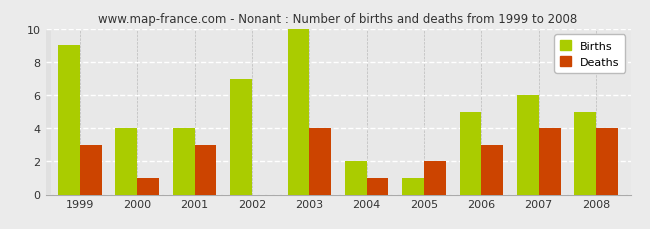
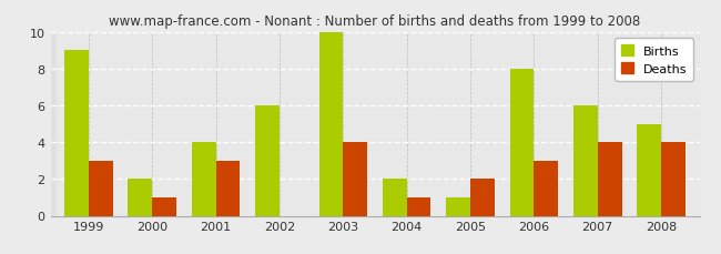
Births/2000: 4 -> 2
Births/2002: 7 -> 6
Births/2006: 5 -> 8
